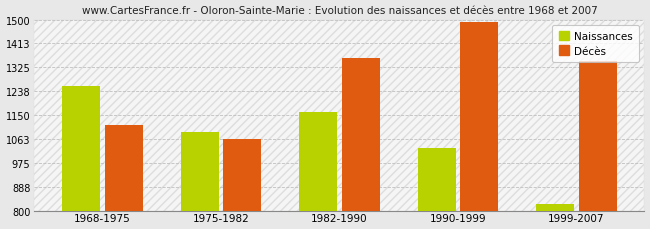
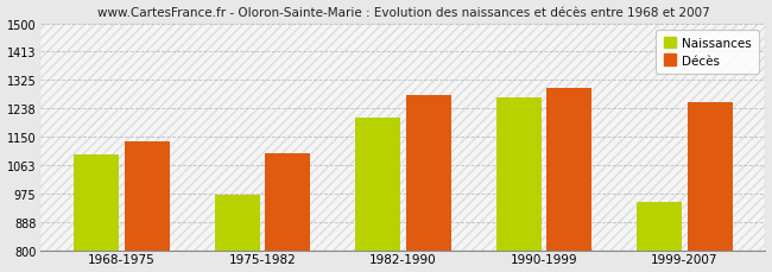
Naissances/1968-1975: 1256 -> 1095
Décès/1968-1975: 1113 -> 1135
Naissances/1975-1982: 1088 -> 970
Décès/1975-1982: 1063 -> 1100
Naissances/1982-1990: 1163 -> 1210
Décès/1982-1990: 1358 -> 1280
Naissances/1990-1999: 1030 -> 1270
Décès/1990-1999: 1492 -> 1300
Naissances/1999-2007: 826 -> 950
Décès/1999-2007: 1349 -> 1255
